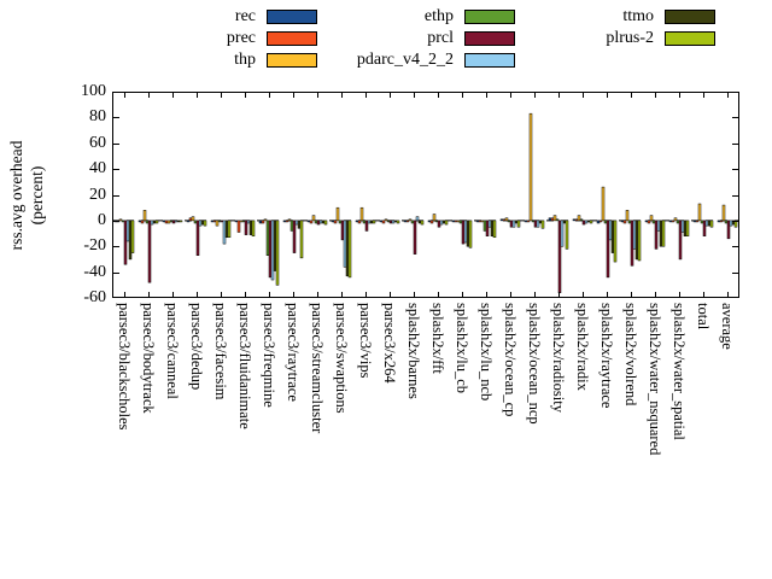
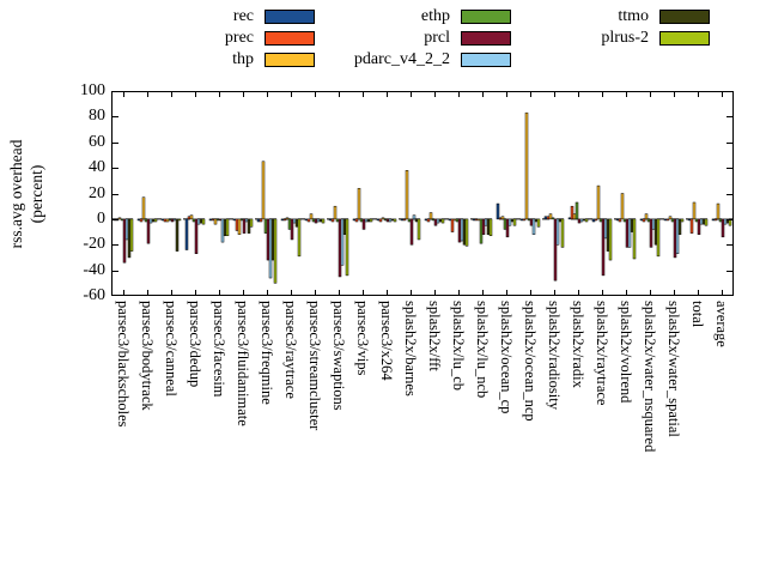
thp/parsec3/bodytrack: 8 -> 17
prcl/parsec3/bodytrack: -48 -> -19
ttmo/parsec3/canneal: -1 -> -25
rec/parsec3/dedup: -1 -> -24
thp/parsec3/fluidanimate: -1 -> -12
plrus-2/parsec3/fluidanimate: -12 -> -6
thp/parsec3/freqmine: 1 -> 45
ethp/parsec3/freqmine: -27 -> -11
prcl/parsec3/freqmine: -44 -> -32
ttmo/parsec3/freqmine: -39 -> -32
prcl/parsec3/raytrace: -25 -> -16
prcl/parsec3/swaptions: -15 -> -45
ttmo/parsec3/swaptions: -43 -> -12
thp/parsec3/vips: 10 -> 24
thp/splash2x/barnes: 1 -> 38
prcl/splash2x/barnes: -26 -> -20
plrus-2/splash2x/barnes: -3 -> -16
prec/splash2x/lu_cb: -1 -> -10
ethp/splash2x/lu_ncb: -8 -> -19
rec/splash2x/ocean_cp: 1 -> 12
ethp/splash2x/ocean_cp: -1 -> -8
prcl/splash2x/ocean_cp: -5 -> -14
pdarc_v4_2_2/splash2x/ocean_ncp: -5 -> -12
prcl/splash2x/radiosity: -56 -> -48
prec/splash2x/radix: 1 -> 10
ethp/splash2x/radix: 1 -> 13
thp/splash2x/volrend: 8 -> 20
prcl/splash2x/volrend: -35 -> -22
ttmo/splash2x/volrend: -30 -> -10
plrus-2/splash2x/water_nsquared: -20 -> -29
pdarc_v4_2_2/splash2x/water_spatial: -9 -> -27
plrus-2/splash2x/water_spatial: -12 -> -2
prec/total: -1 -> -11
